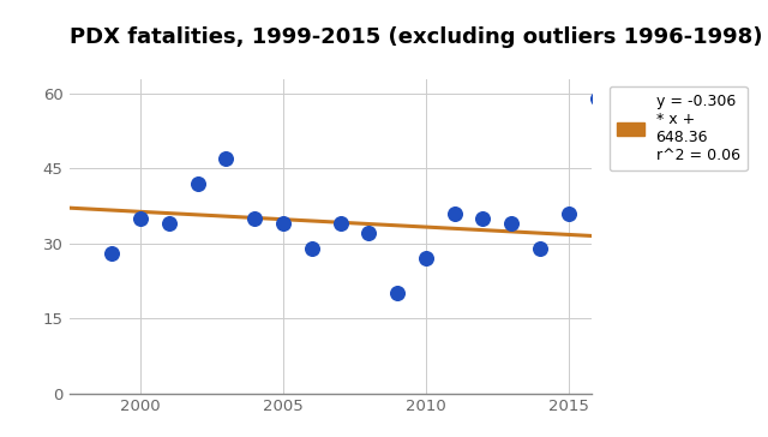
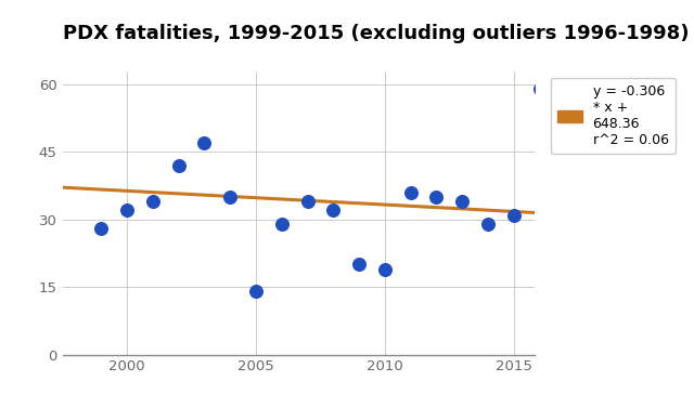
2000: 35 -> 32
2005: 34 -> 14
2010: 27 -> 19
2015: 36 -> 31
